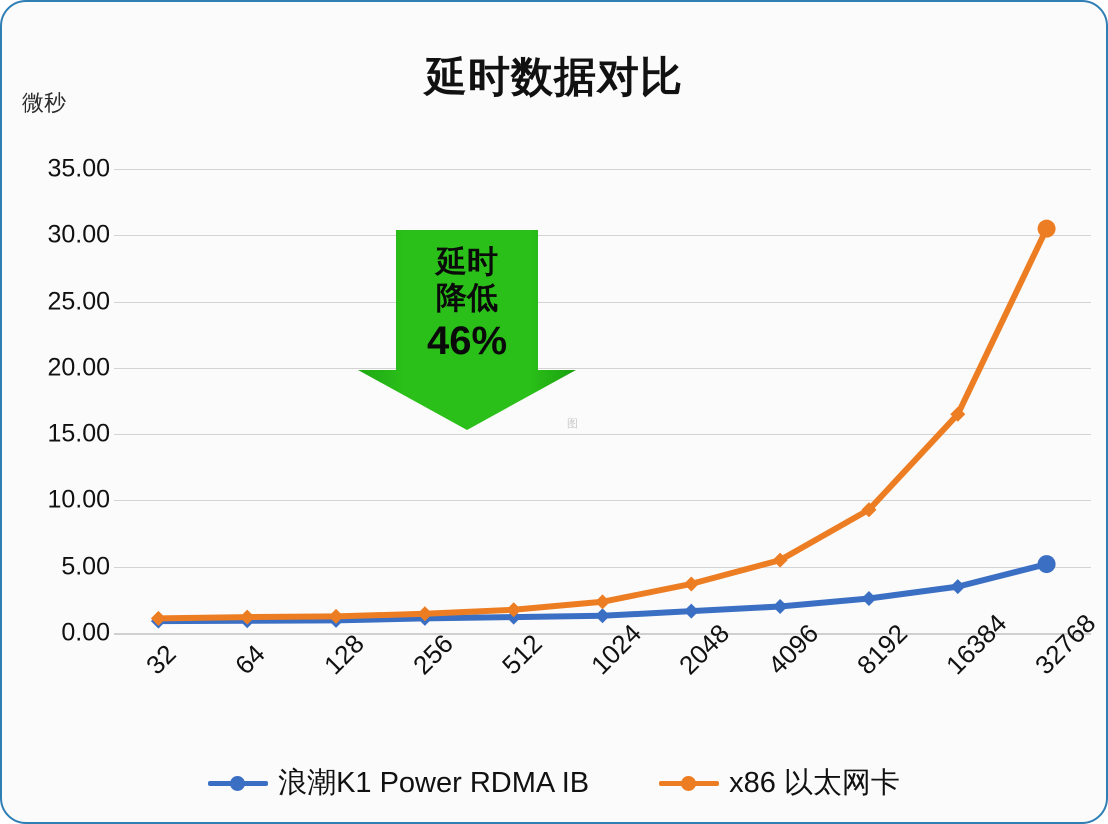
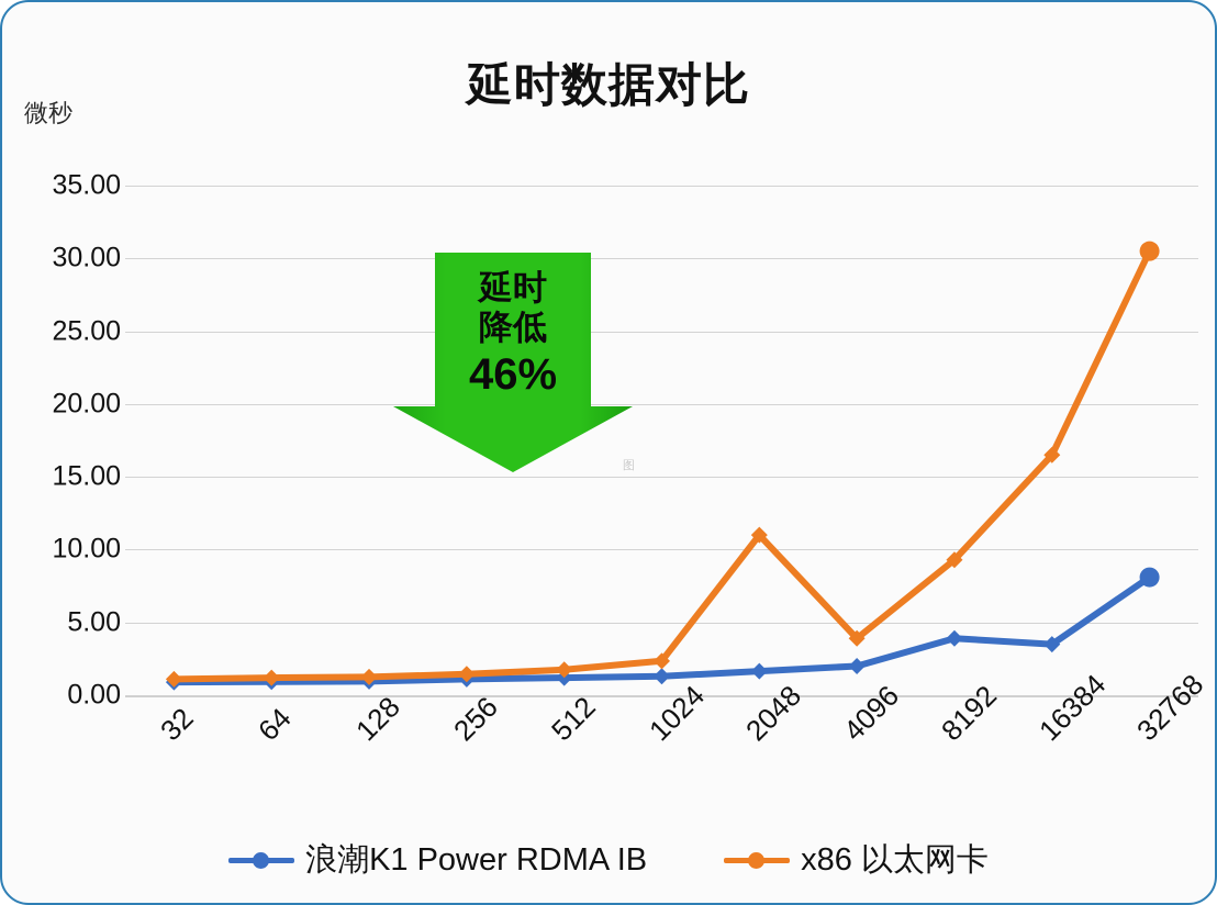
x86 以太网卡/2048: 3.7 -> 11.0
x86 以太网卡/4096: 5.5 -> 3.9
浪潮K1 Power RDMA IB/8192: 2.6 -> 3.9
浪潮K1 Power RDMA IB/32768: 5.2 -> 8.1
